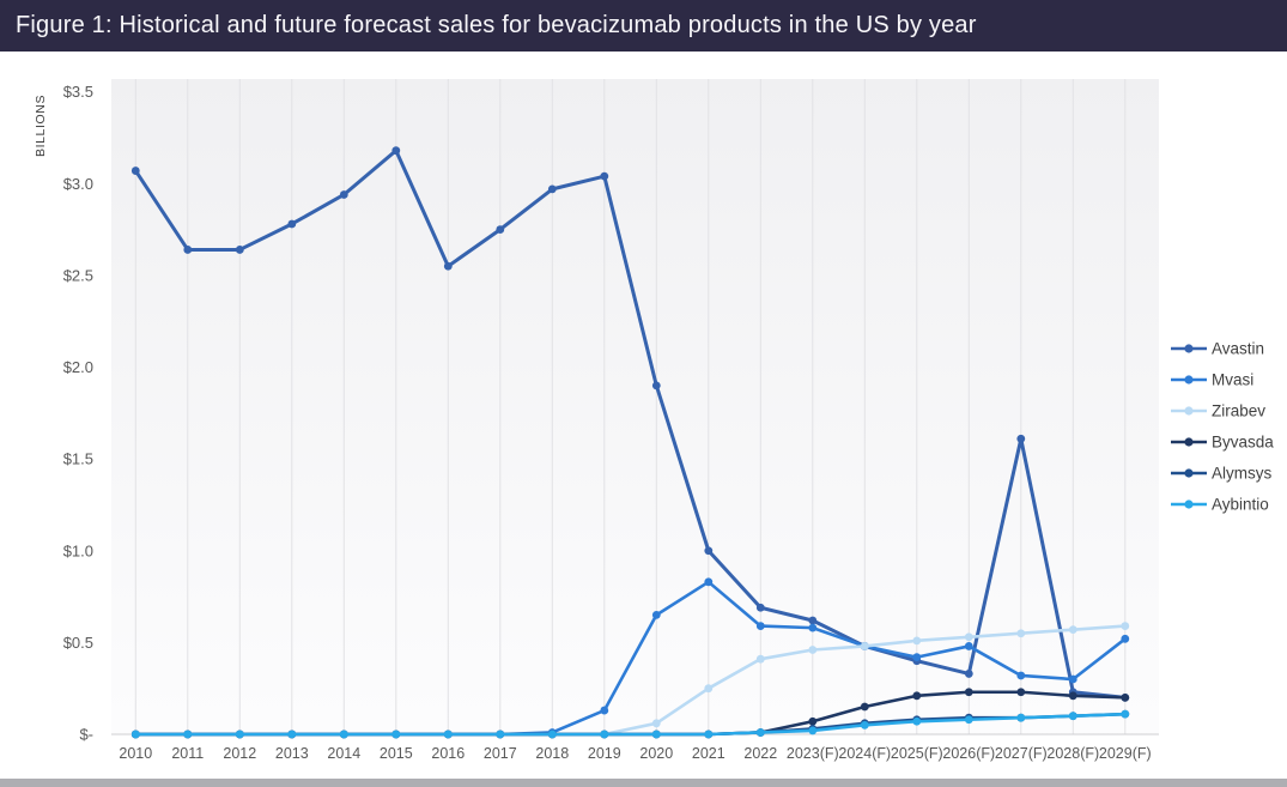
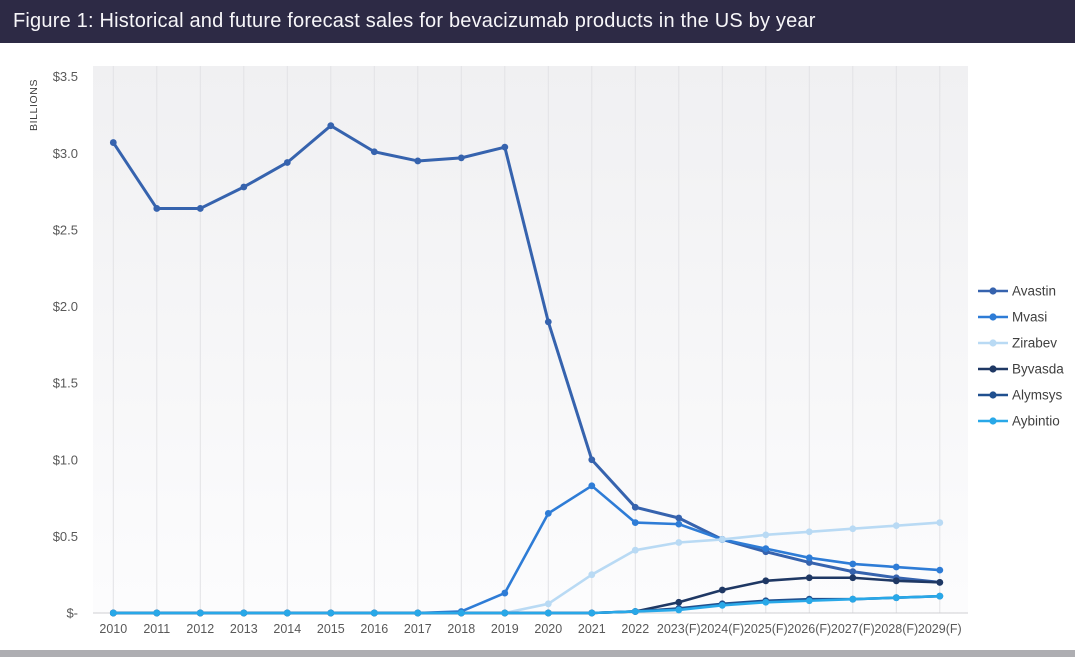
Avastin/2016: $2.55 -> $3.01
Avastin/2017: $2.75 -> $2.95
Mvasi/2026(F): $0.48 -> $0.36
Avastin/2027(F): $1.61 -> $0.27
Mvasi/2029(F): $0.52 -> $0.28
